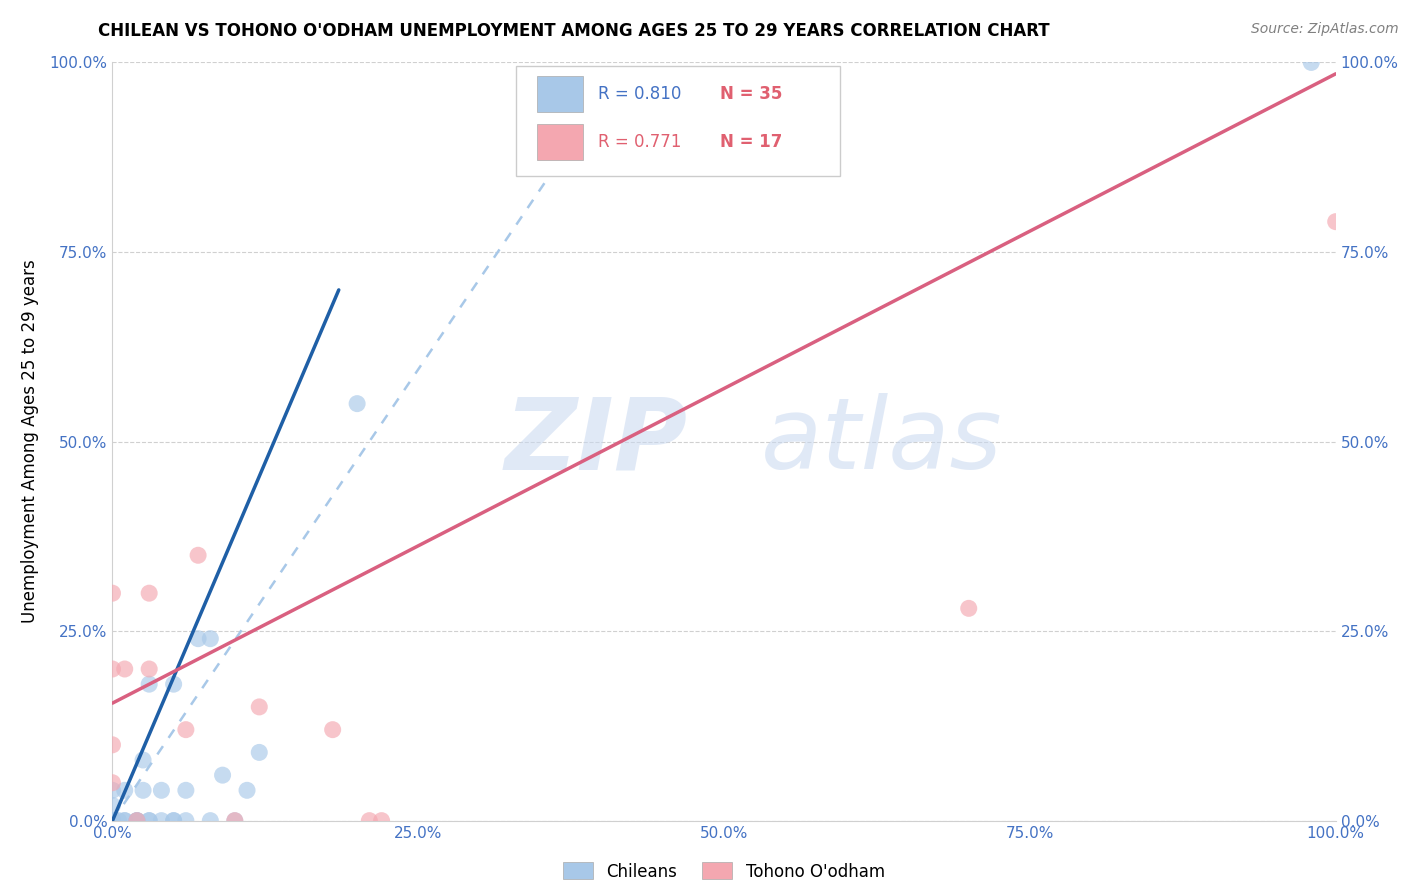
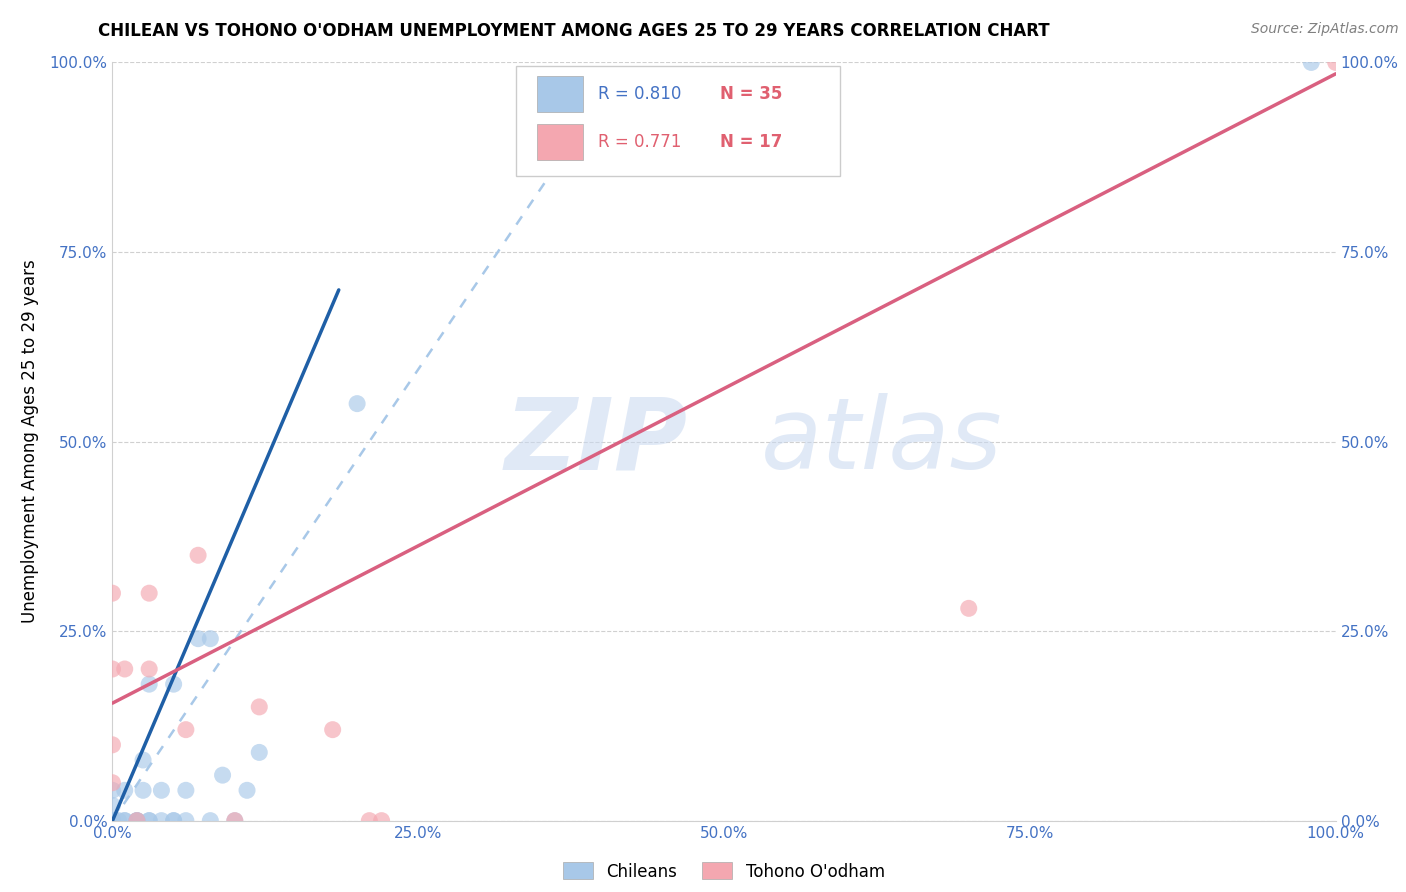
Tohono O'odham/100.0%: 79% -> 100%
